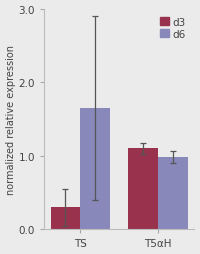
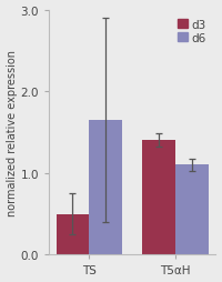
d3/TS: 0.3 -> 0.5
d3/T5αH: 1.1 -> 1.4
d6/T5αH: 0.98 -> 1.10
